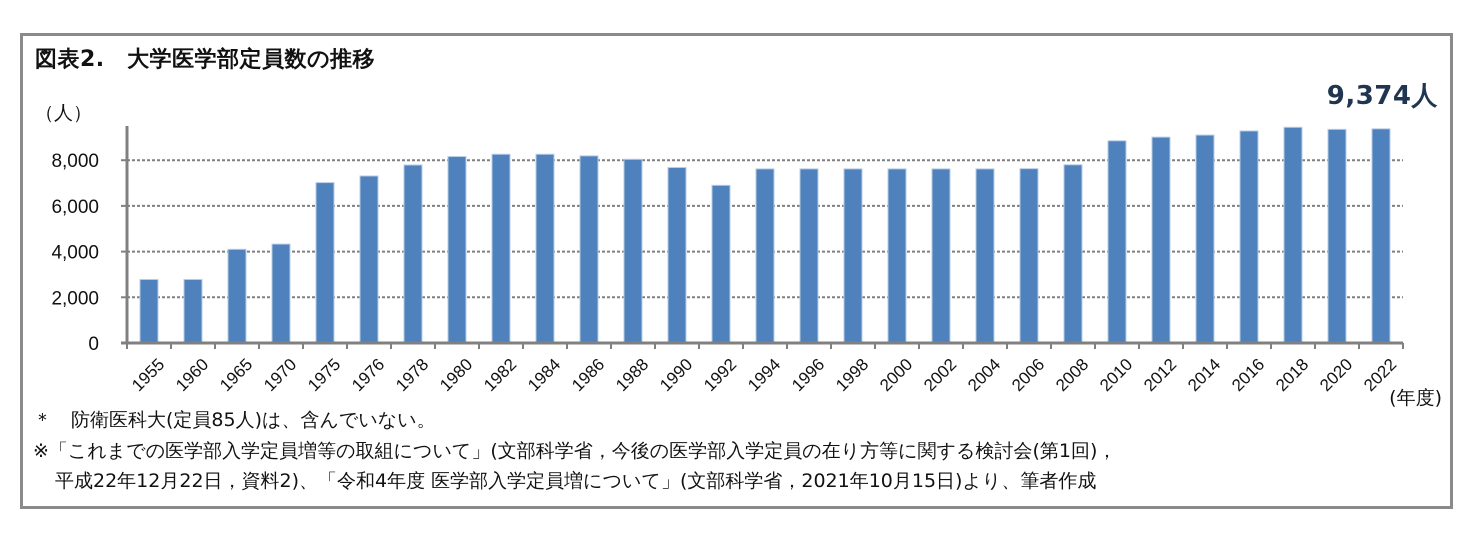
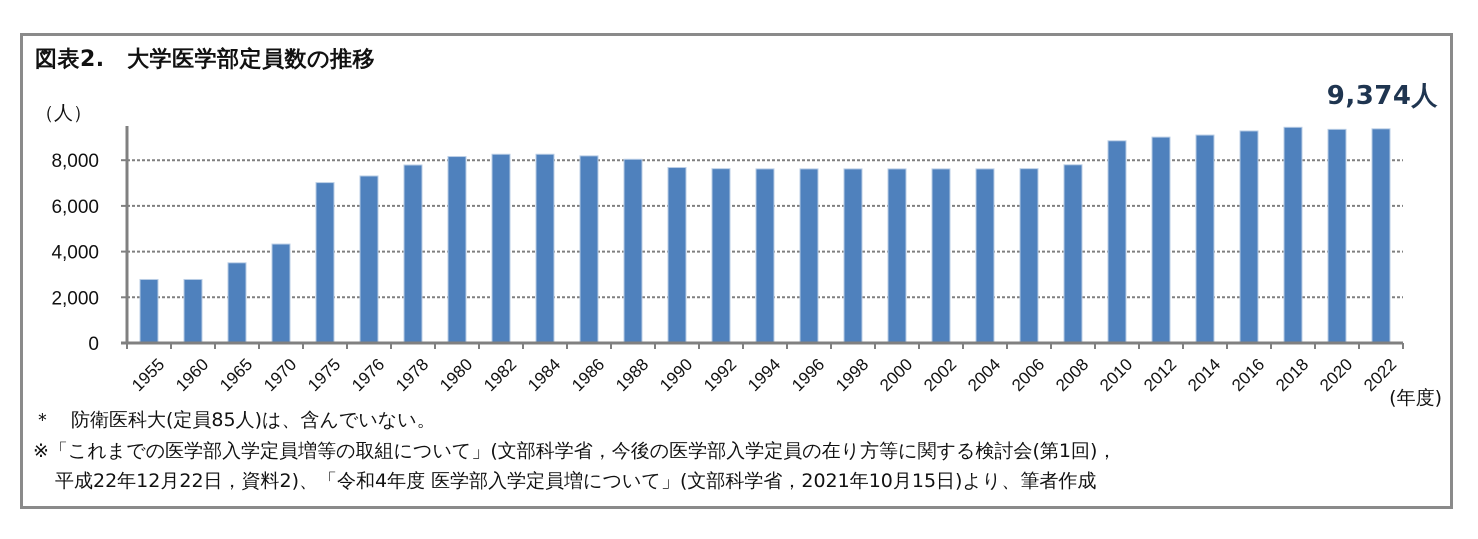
1965: 4100 -> 3500
1992: 6900 -> 7600
